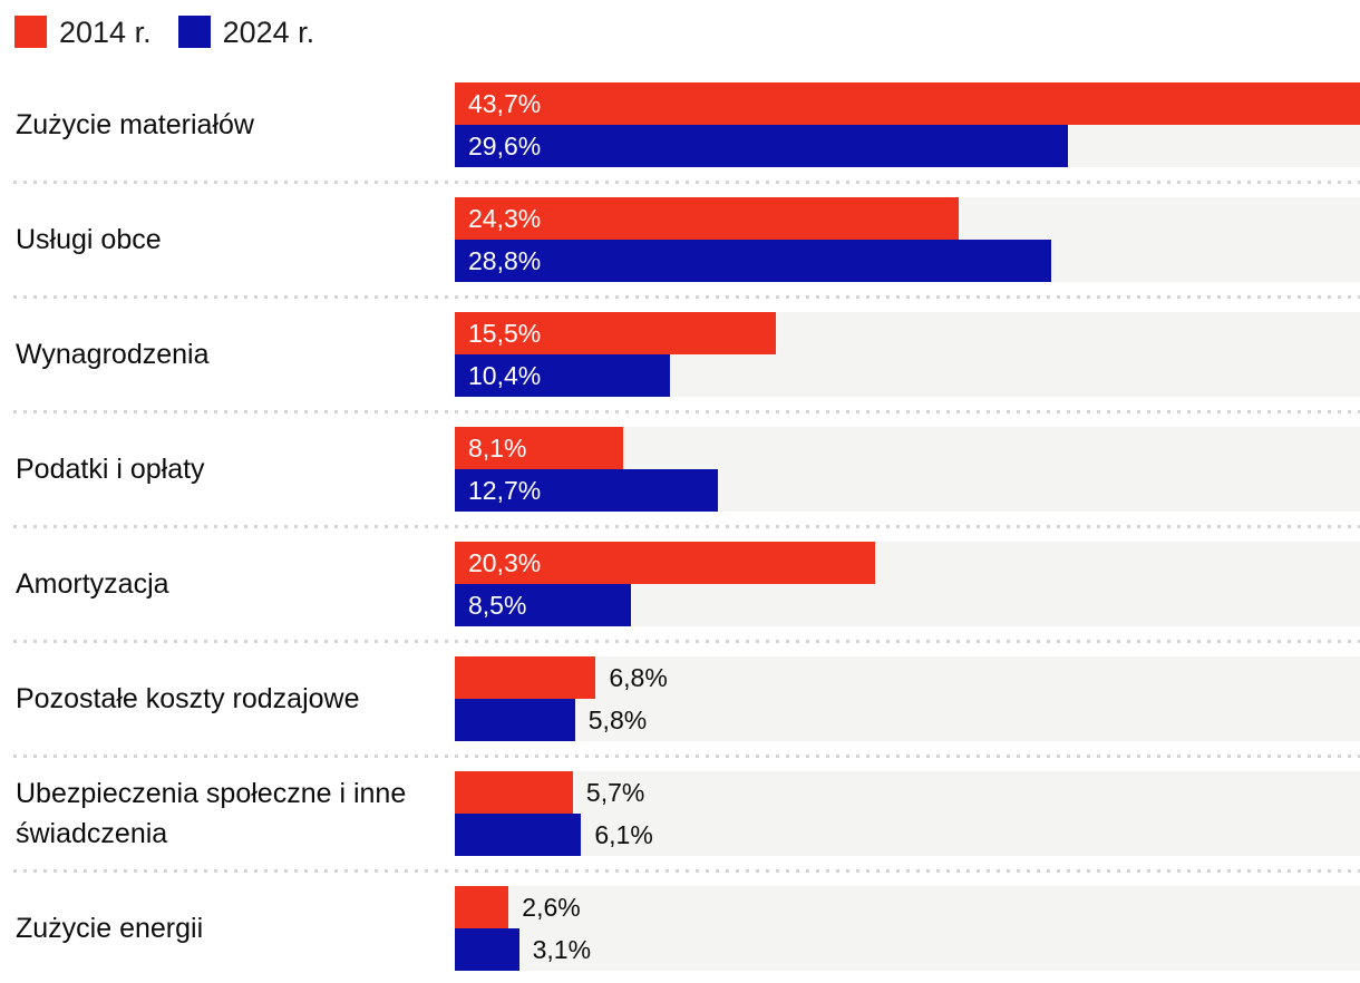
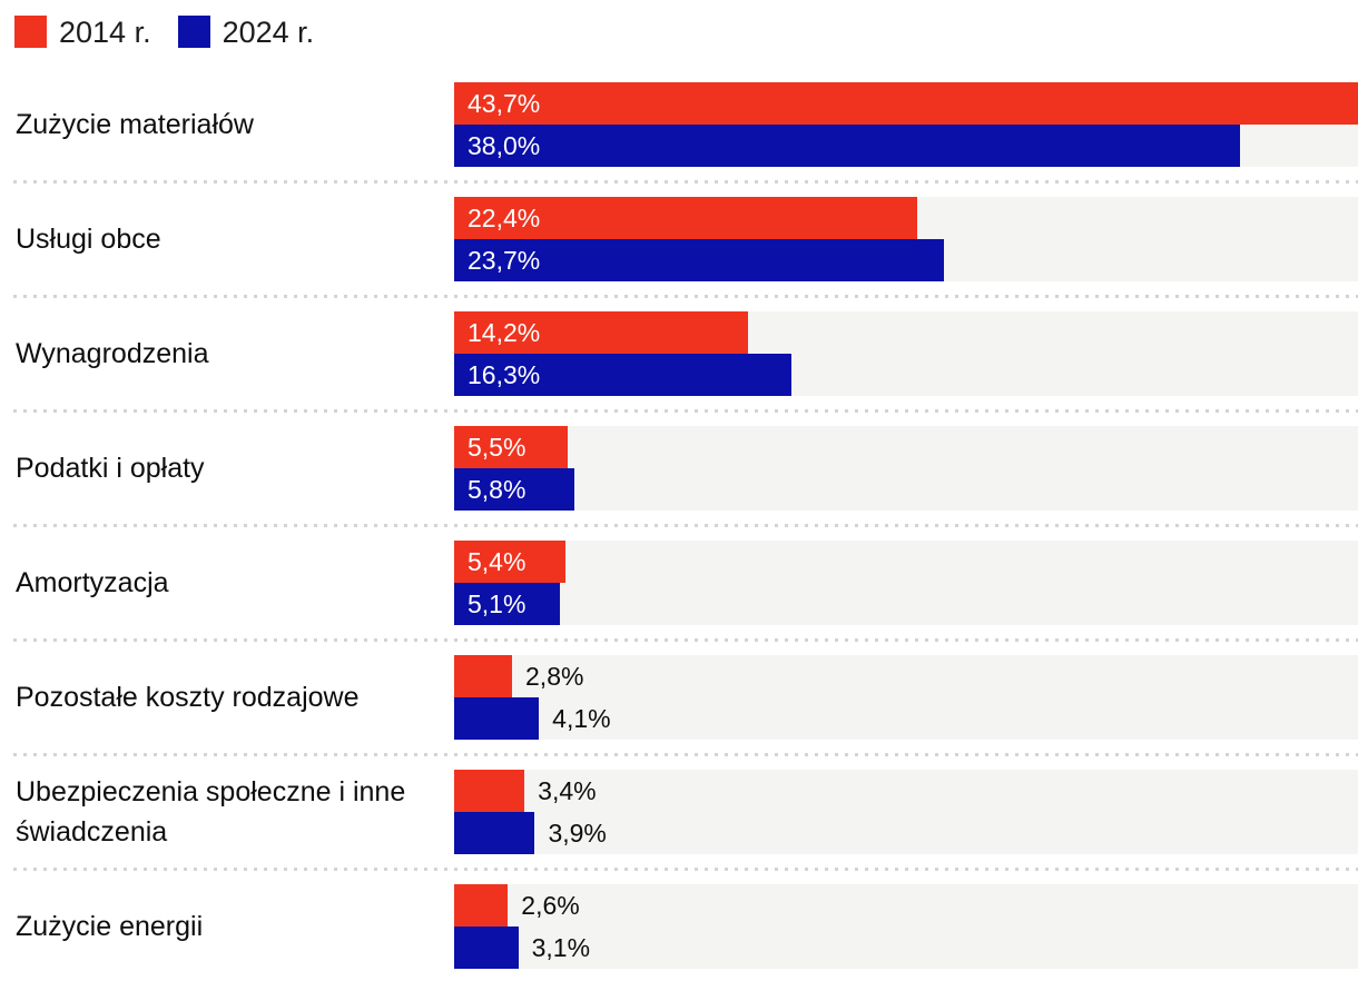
2024 r./Zużycie materiałów: 29,6% -> 38,0%
2014 r./Usługi obce: 24,3% -> 22,4%
2024 r./Usługi obce: 28,8% -> 23,7%
2014 r./Wynagrodzenia: 15,5% -> 14,2%
2024 r./Wynagrodzenia: 10,4% -> 16,3%
2014 r./Podatki i opłaty: 8,1% -> 5,5%
2024 r./Podatki i opłaty: 12,7% -> 5,8%
2014 r./Amortyzacja: 20,3% -> 5,4%
2024 r./Amortyzacja: 8,5% -> 5,1%
2014 r./Pozostałe koszty rodzajowe: 6,8% -> 2,8%
2024 r./Pozostałe koszty rodzajowe: 5,8% -> 4,1%
2014 r./Ubezpieczenia społeczne i inne świadczenia: 5,7% -> 3,4%
2024 r./Ubezpieczenia społeczne i inne świadczenia: 6,1% -> 3,9%
